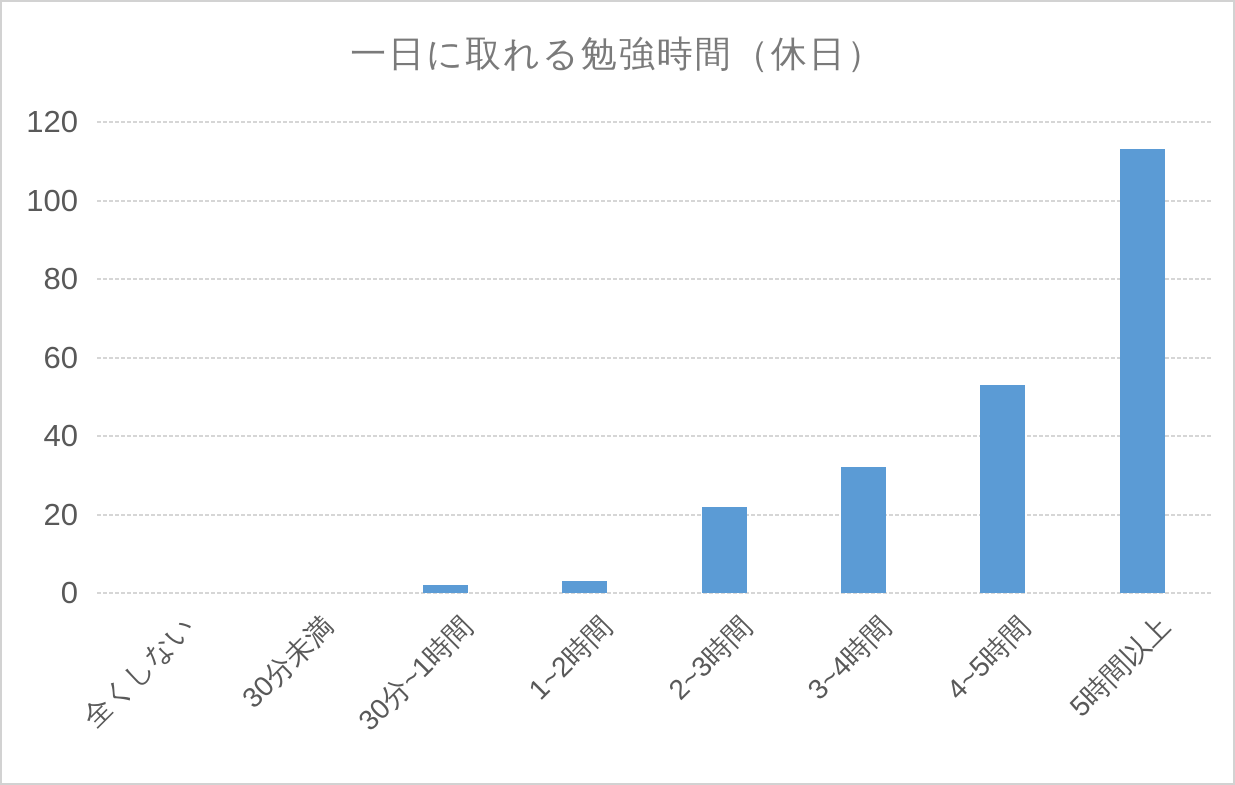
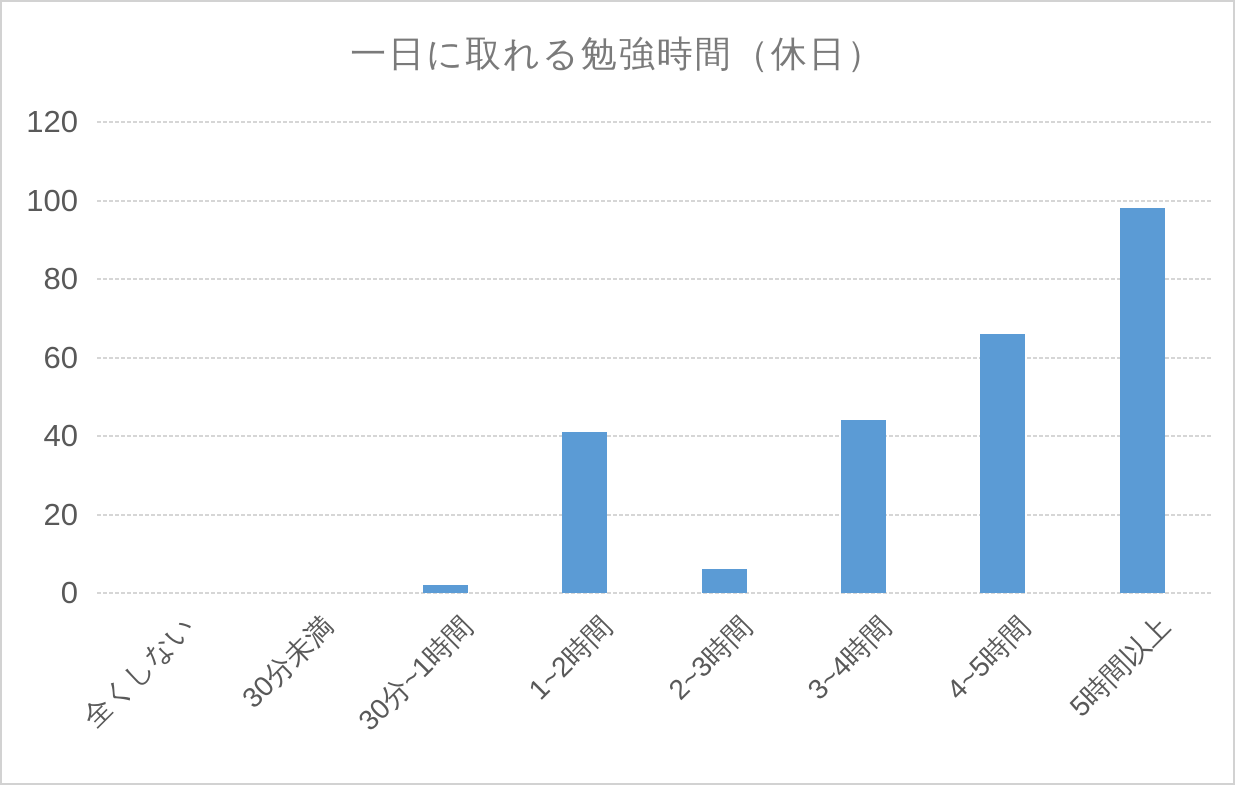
1~2時間: 3 -> 41
2~3時間: 22 -> 6
3~4時間: 32 -> 44
4~5時間: 53 -> 66
5時間以上: 113 -> 98
